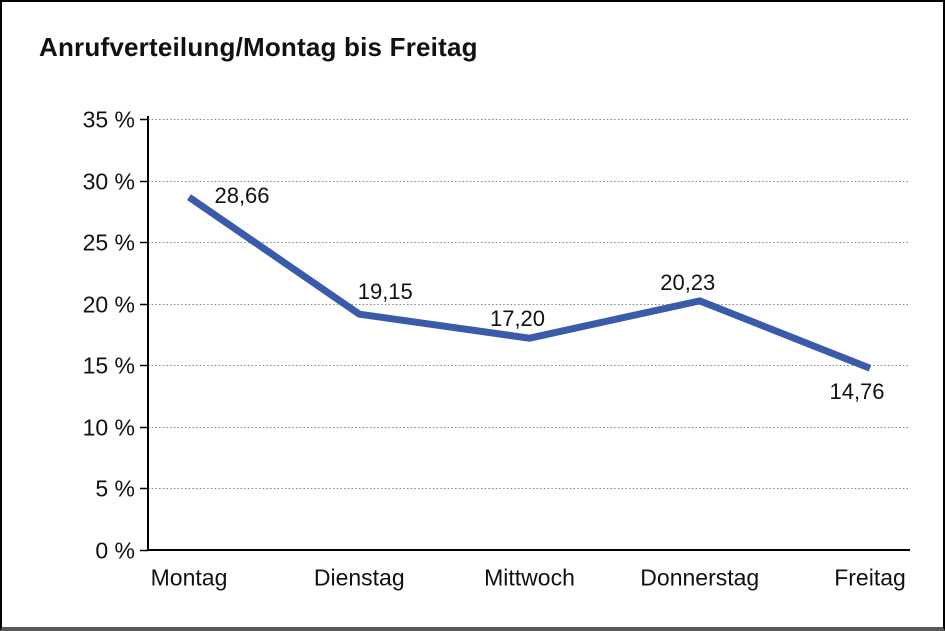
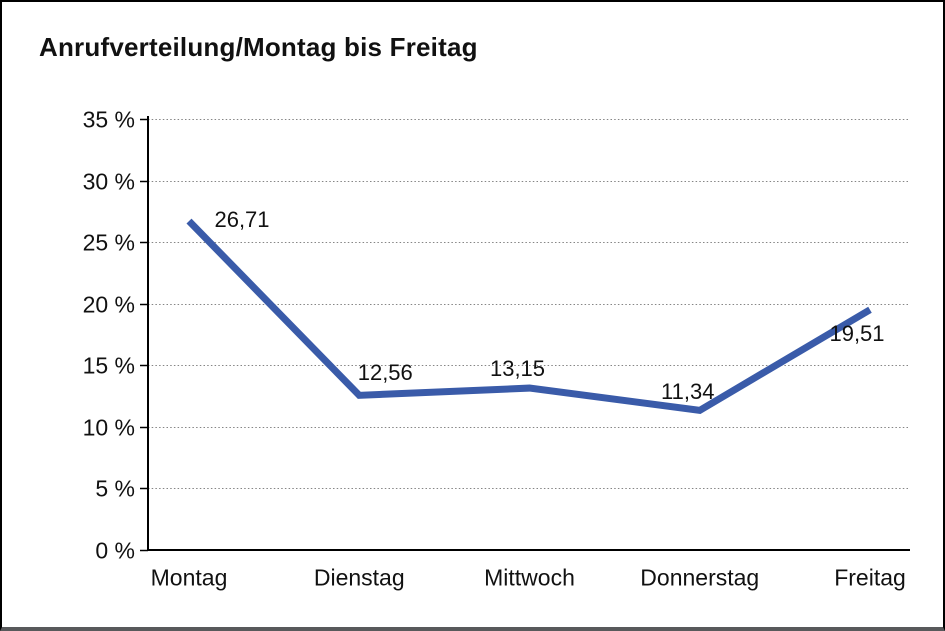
Montag: 28,66 -> 26,71
Dienstag: 19,15 -> 12,56
Mittwoch: 17,20 -> 13,15
Donnerstag: 20,23 -> 11,34
Freitag: 14,76 -> 19,51
